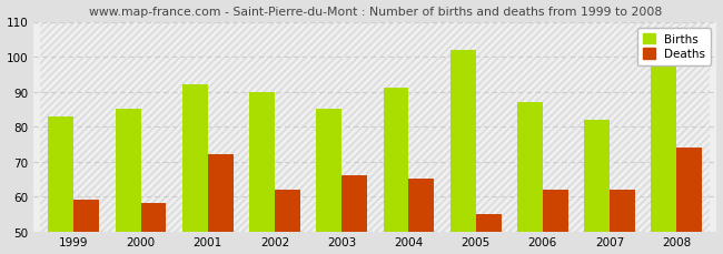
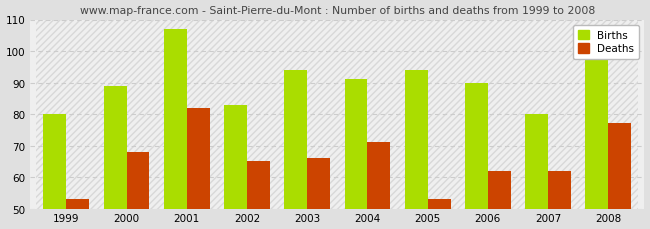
Births/1999: 83 -> 80
Deaths/1999: 59 -> 53
Births/2000: 85 -> 89
Deaths/2000: 58 -> 68
Births/2001: 92 -> 107
Deaths/2001: 72 -> 82
Births/2002: 90 -> 83
Deaths/2002: 62 -> 65
Births/2003: 85 -> 94
Deaths/2004: 65 -> 71
Births/2005: 102 -> 94
Deaths/2005: 55 -> 53
Births/2006: 87 -> 90
Births/2007: 82 -> 80
Deaths/2008: 74 -> 77
